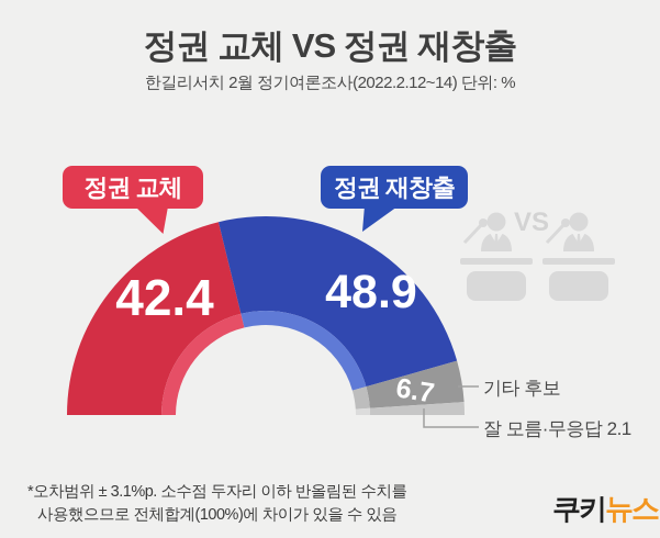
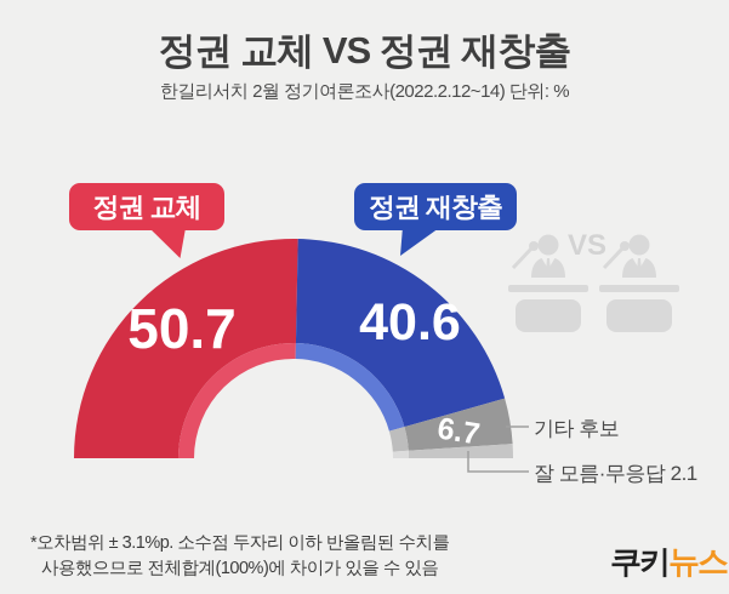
정권 교체: 42.4 -> 50.7
정권 재창출: 48.9 -> 40.6
